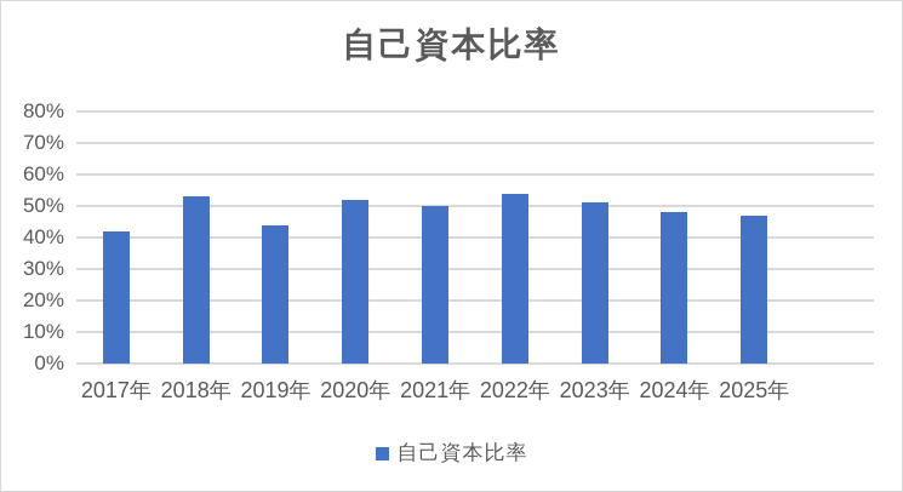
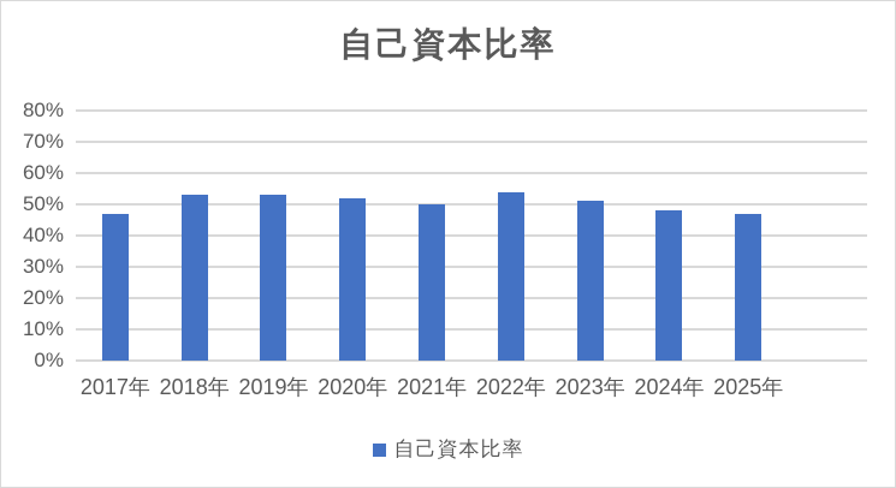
2017年: 42% -> 47%
2019年: 44% -> 53%
